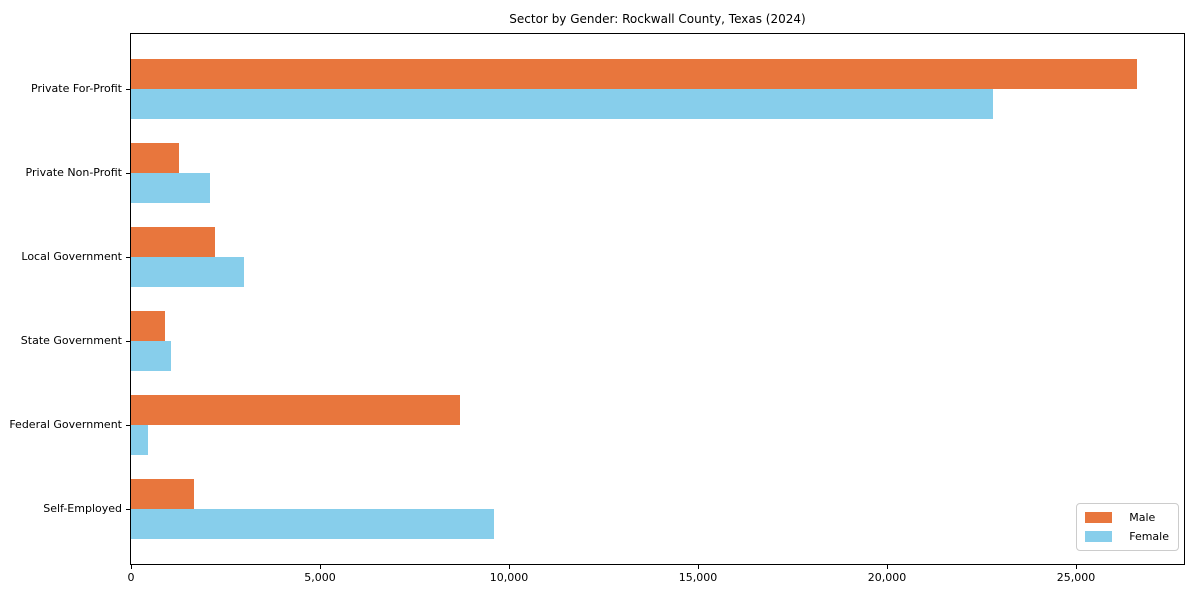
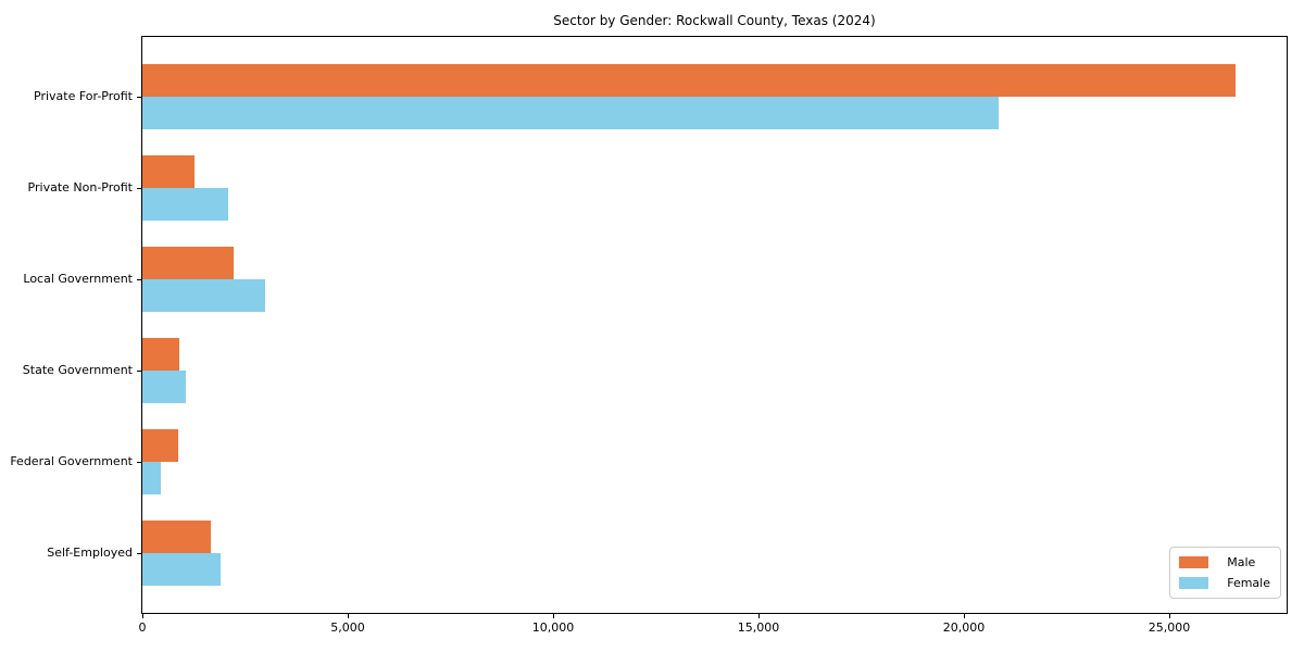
Female/Private For-Profit: 22800 -> 20800
Male/Federal Government: 8700 -> 900
Female/Self-Employed: 9600 -> 1900
